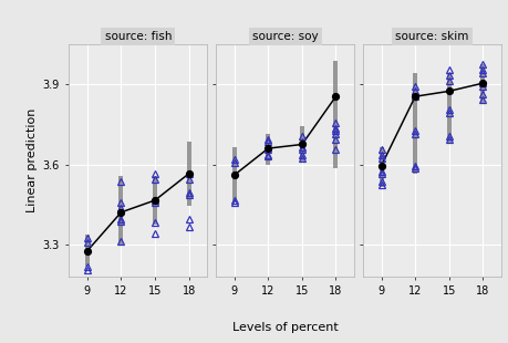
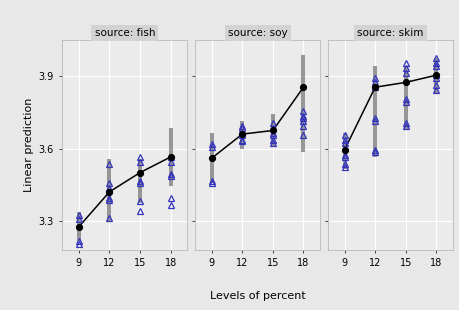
source: fish/15: 3.465 -> 3.500
